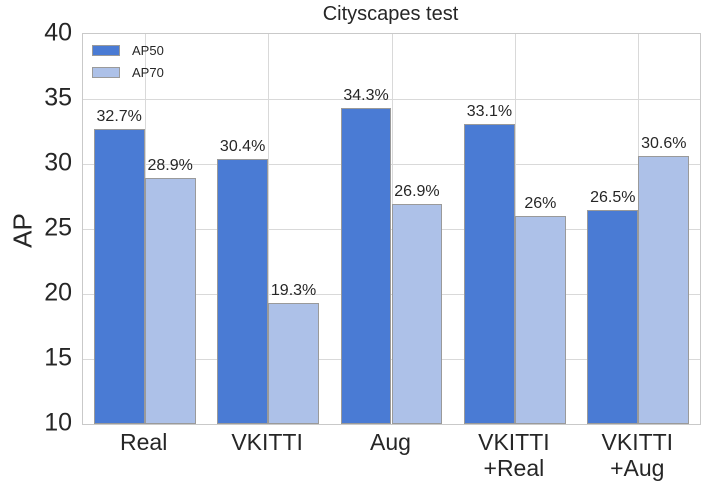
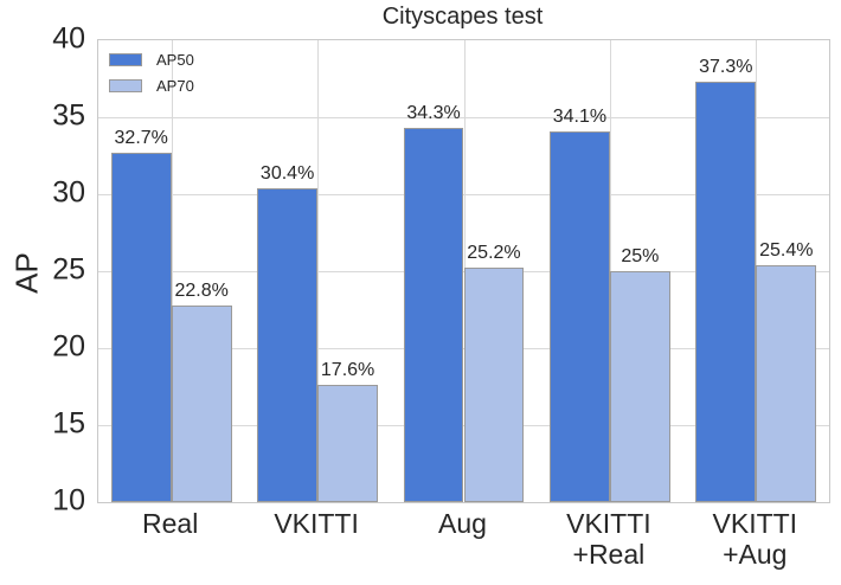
AP70/Real: 28.9% -> 22.8%
AP70/VKITTI: 19.3% -> 17.6%
AP70/Aug: 26.9% -> 25.2%
AP50/VKITTI +Real: 33.1% -> 34.1%
AP70/VKITTI +Real: 26% -> 25%
AP50/VKITTI +Aug: 26.5% -> 37.3%
AP70/VKITTI +Aug: 30.6% -> 25.4%
